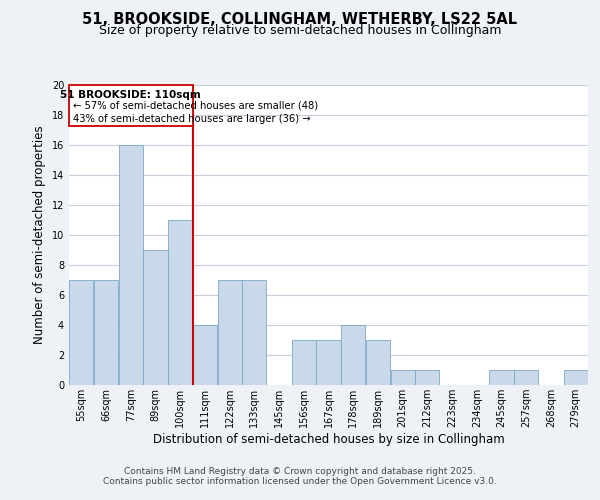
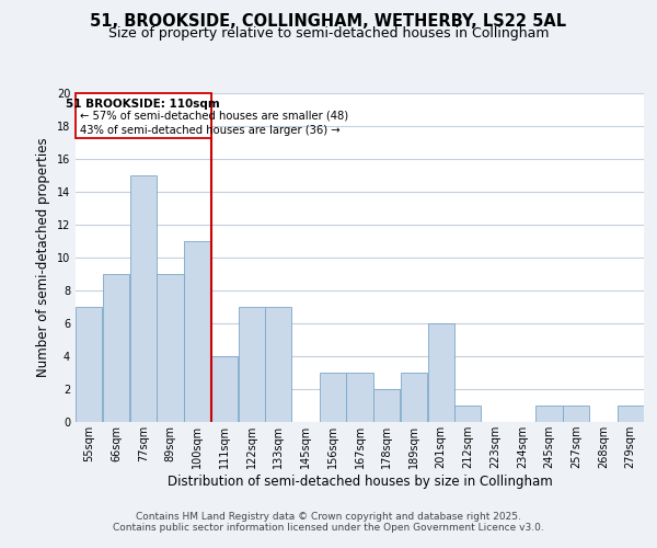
66sqm: 7 -> 9
77sqm: 16 -> 15
178sqm: 4 -> 2
201sqm: 1 -> 6
